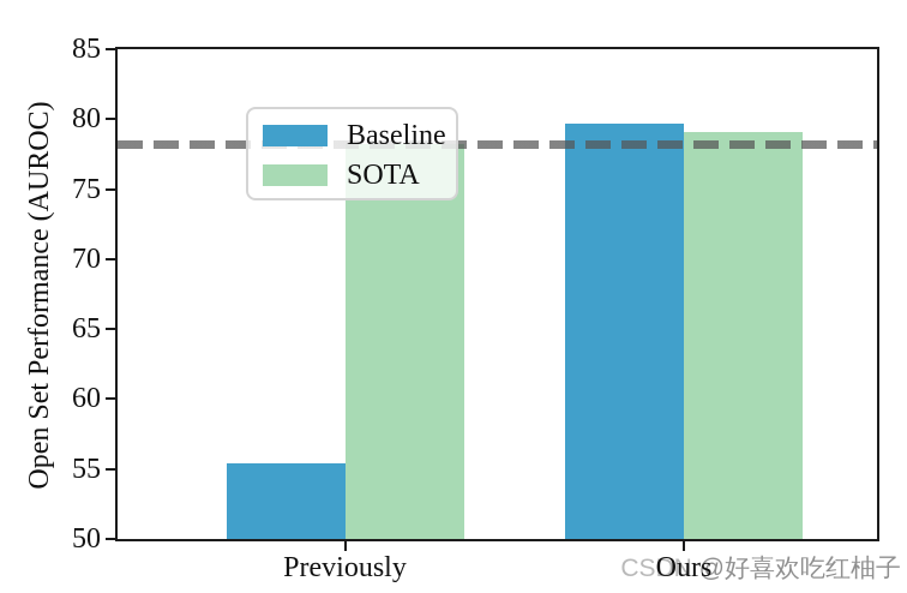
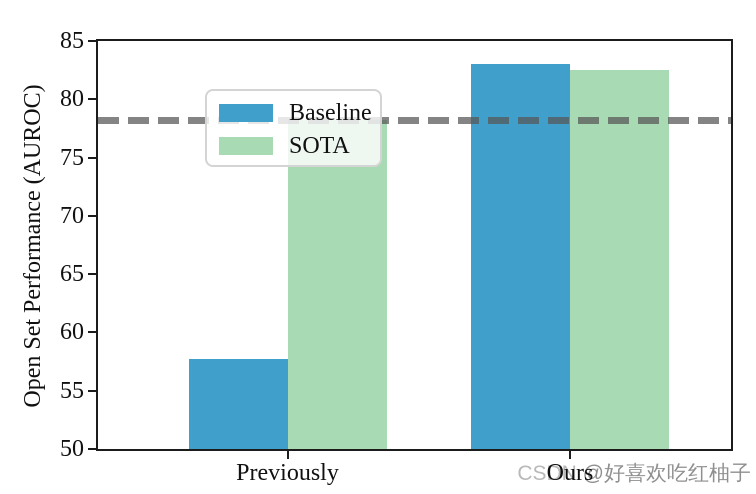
Baseline/Previously: 55.4 -> 57.7
Baseline/Ours: 79.7 -> 83.0
SOTA/Ours: 79.1 -> 82.5
